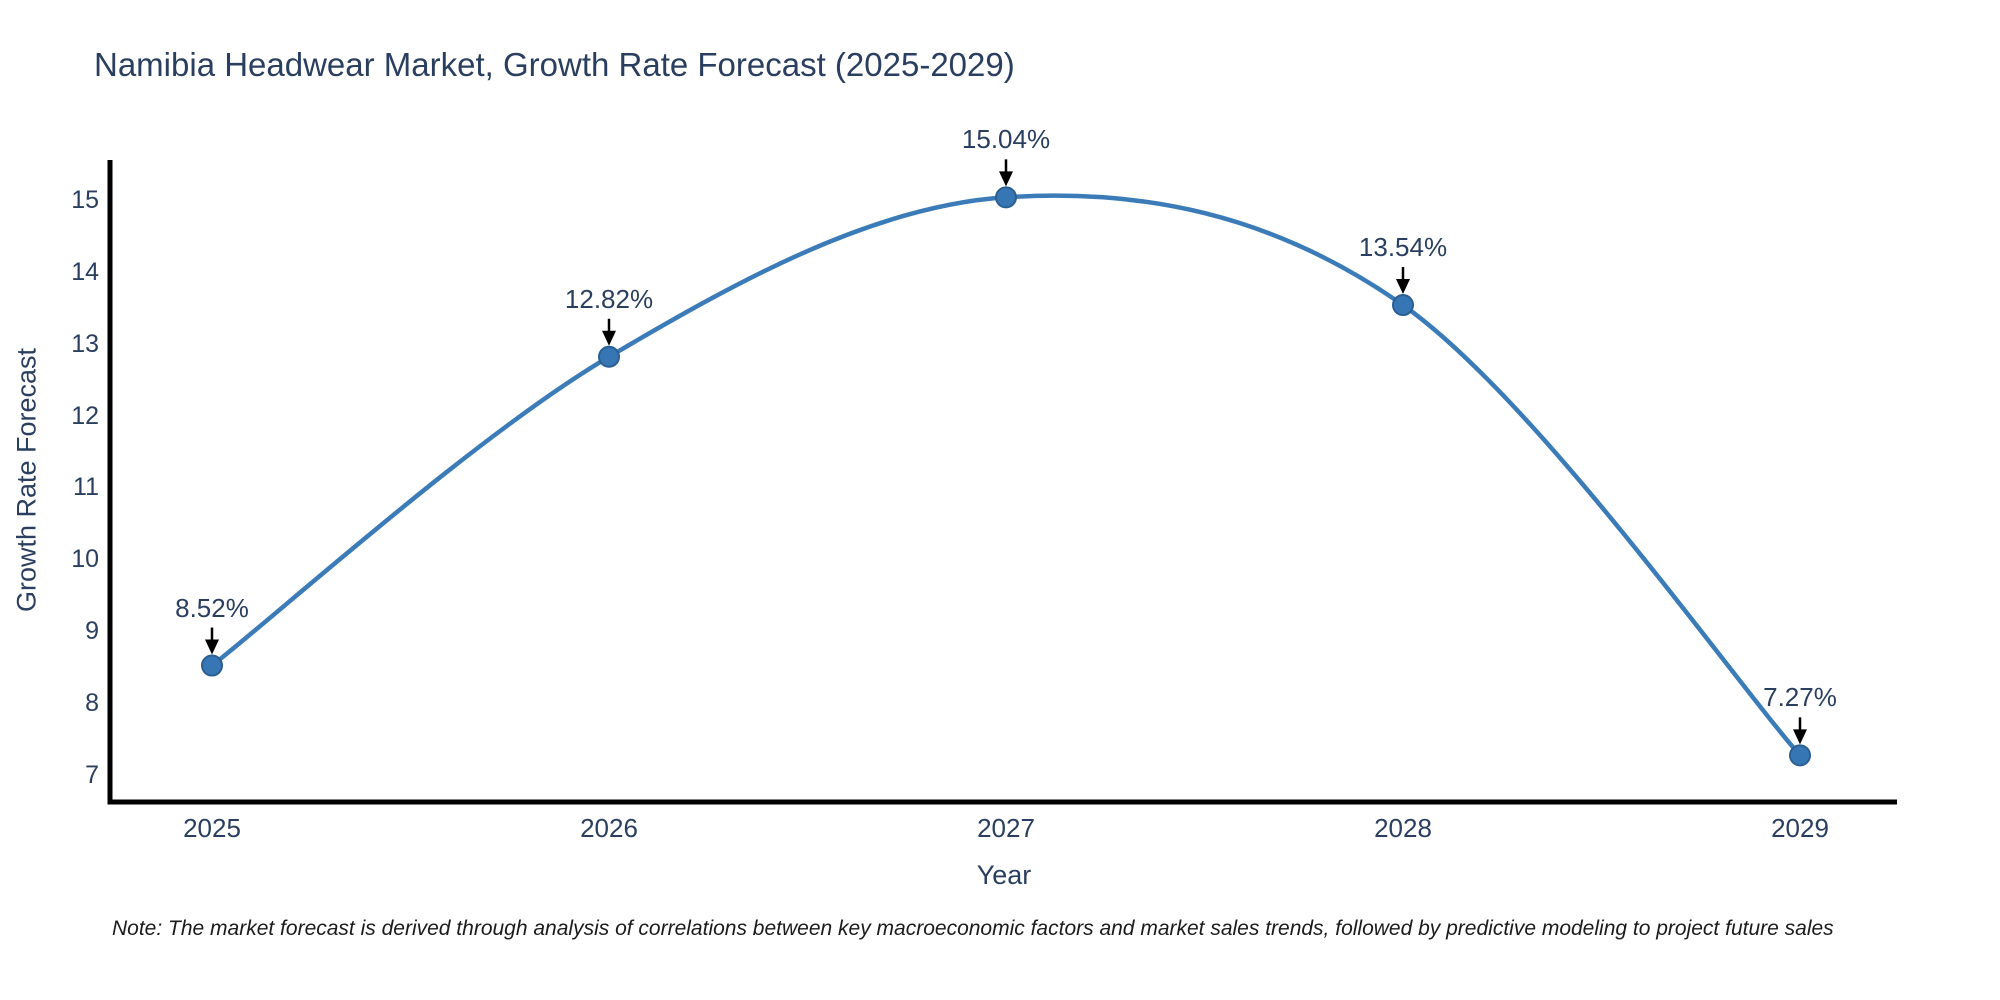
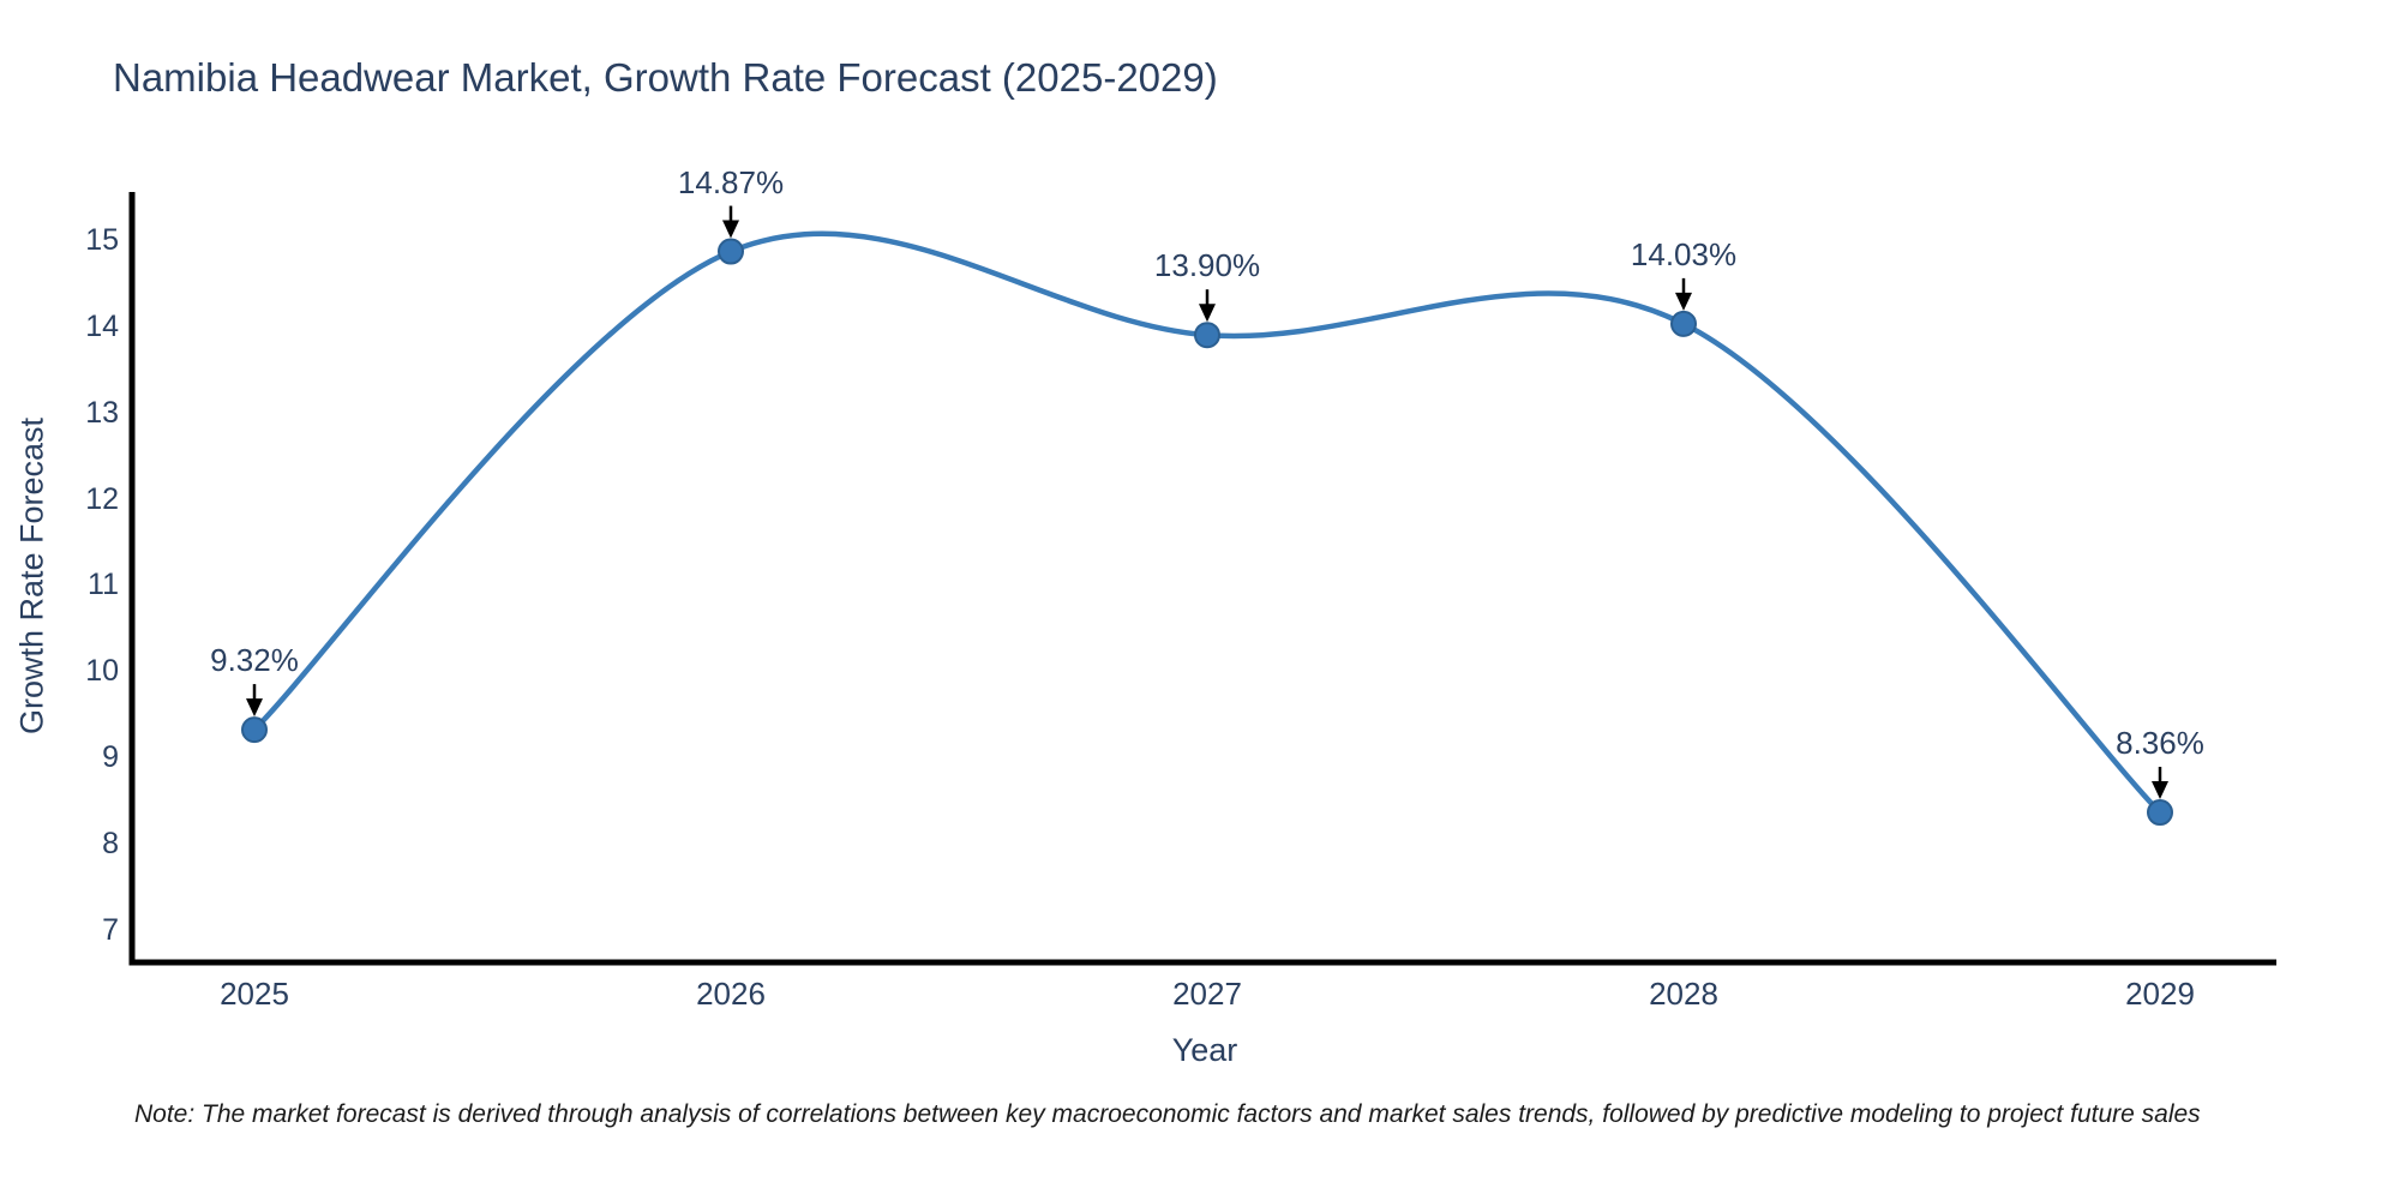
2025: 8.52% -> 9.32%
2026: 12.82% -> 14.87%
2027: 15.04% -> 13.90%
2028: 13.54% -> 14.03%
2029: 7.27% -> 8.36%
